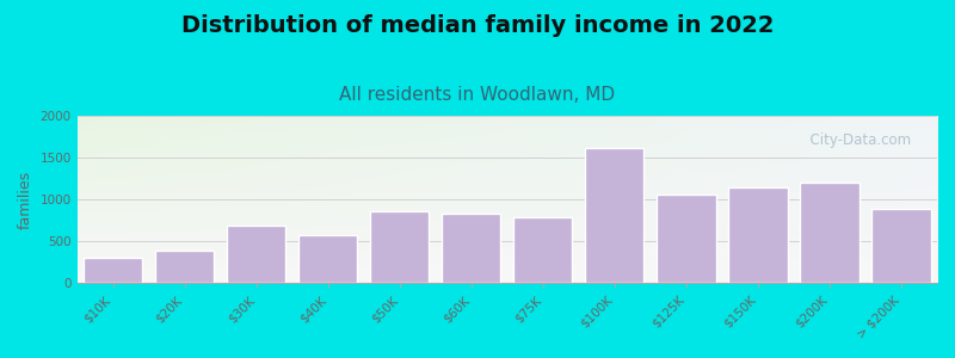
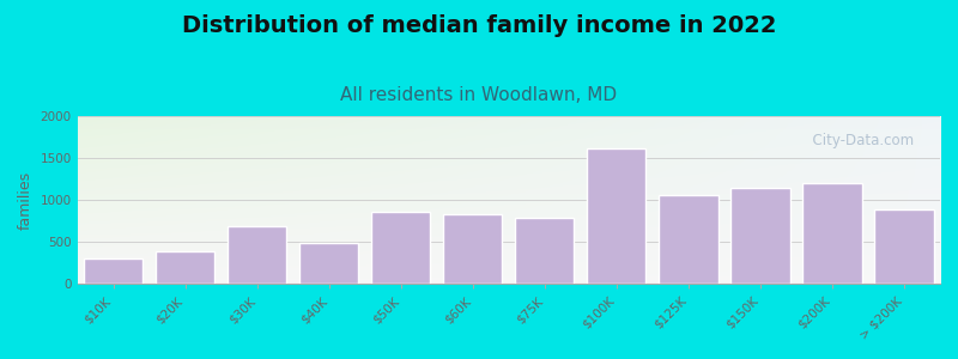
$40K: 570 -> 480
